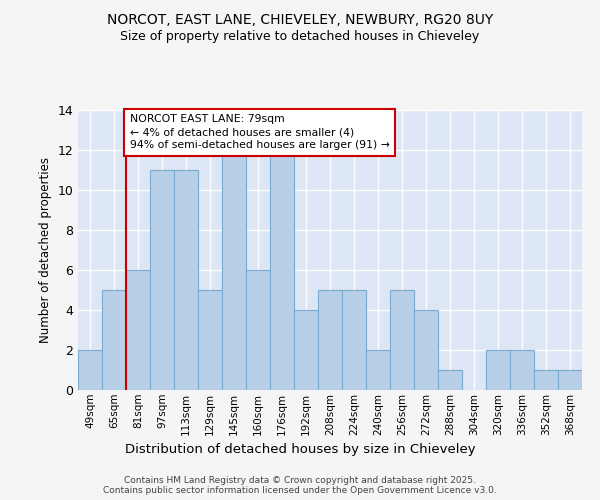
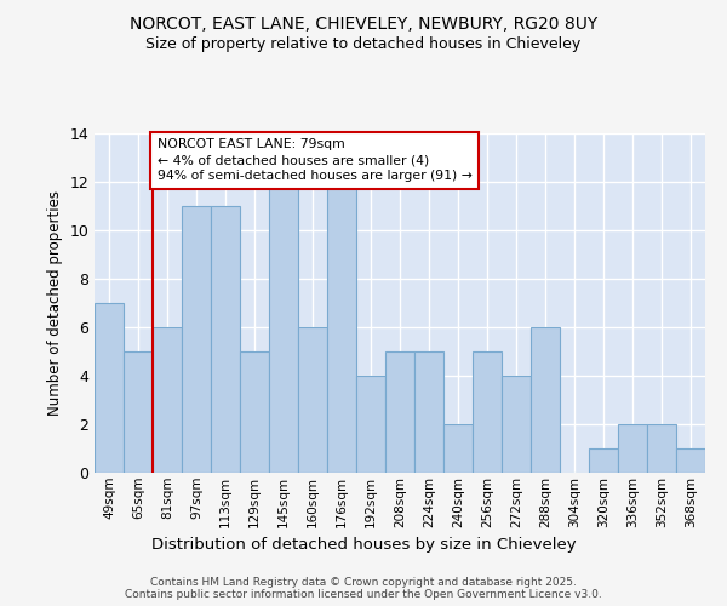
49sqm: 2 -> 7
288sqm: 1 -> 6
320sqm: 2 -> 1
352sqm: 1 -> 2
